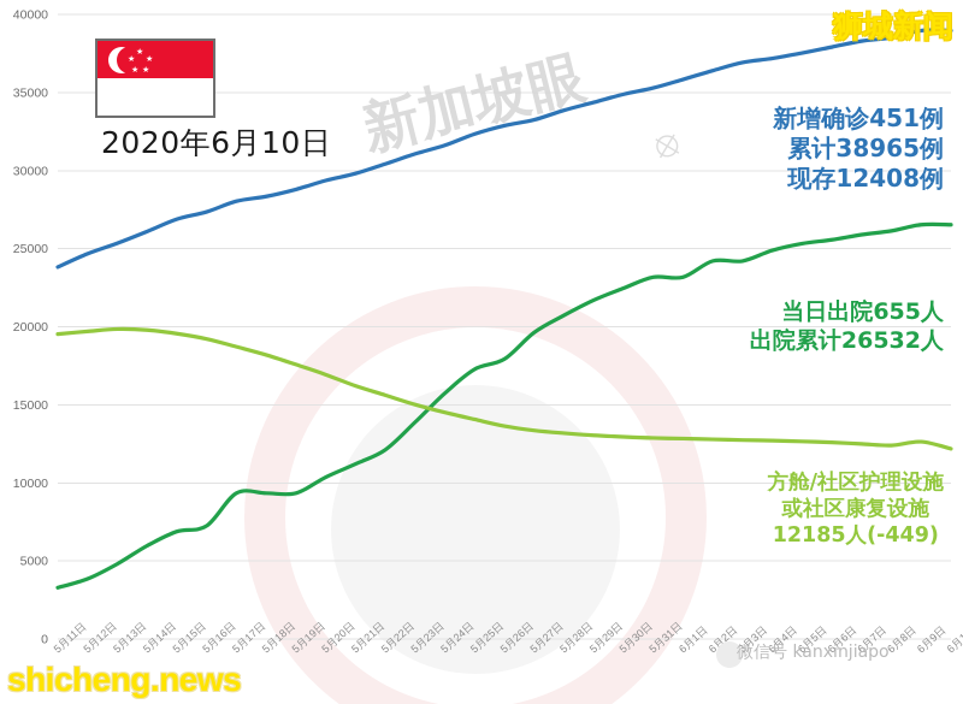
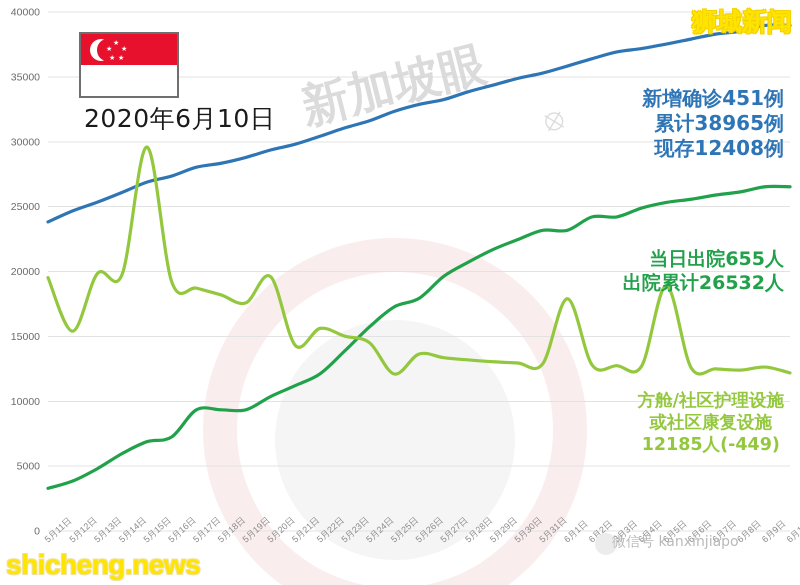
方舱/社区护理设施或社区康复设施/5月12日: 19700 -> 15400
方舱/社区护理设施或社区康复设施/5月15日: 19600 -> 29600
方舱/社区护理设施或社区康复设施/5月20日: 16900 -> 19600
方舱/社区护理设施或社区康复设施/5月21日: 16200 -> 14300
方舱/社区护理设施或社区康复设施/5月25日: 14100 -> 12100
方舱/社区护理设施或社区康复设施/6月1日: 12800 -> 17900
方舱/社区护理设施或社区康复设施/6月5日: 12700 -> 18900
